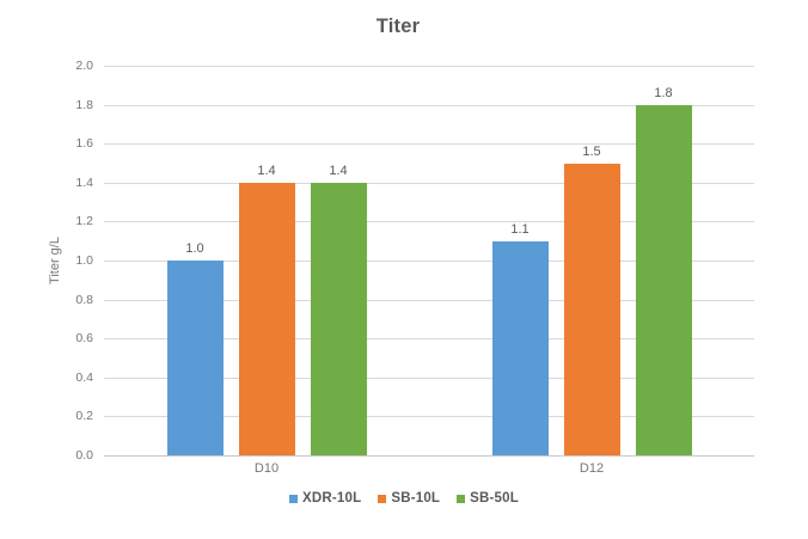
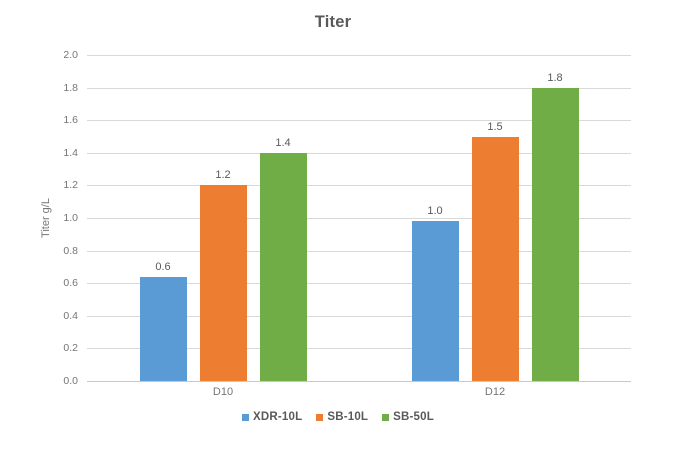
XDR-10L/D10: 1.0 -> 0.6
SB-10L/D10: 1.4 -> 1.2
XDR-10L/D12: 1.1 -> 1.0
